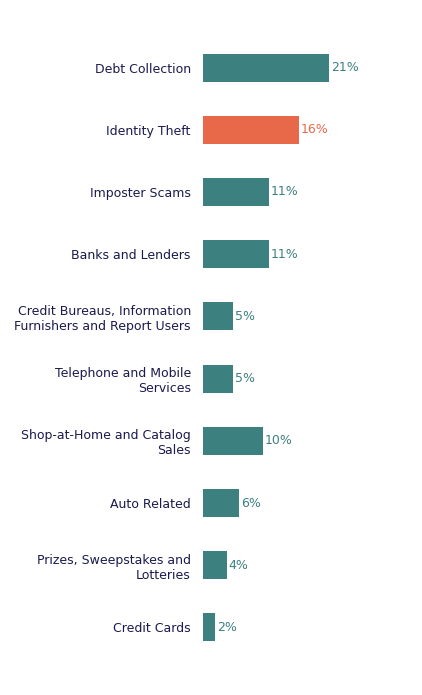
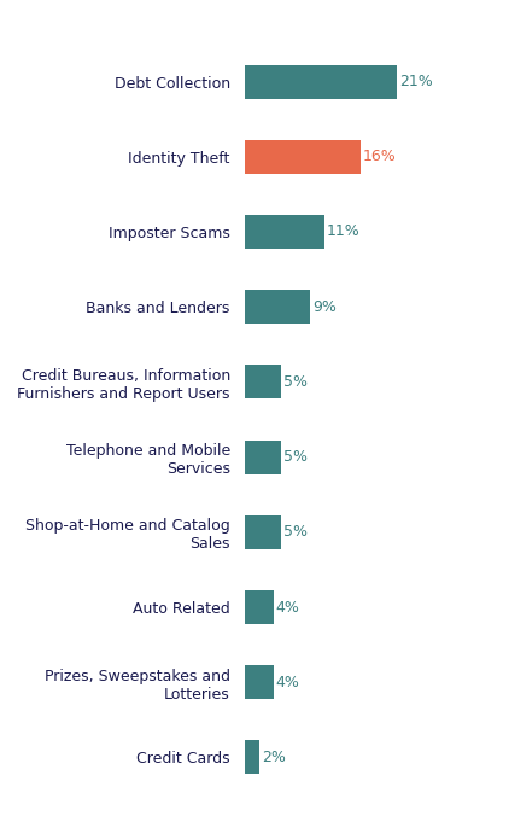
Banks and Lenders: 11% -> 9%
Shop-at-Home and Catalog Sales: 10% -> 5%
Auto Related: 6% -> 4%
